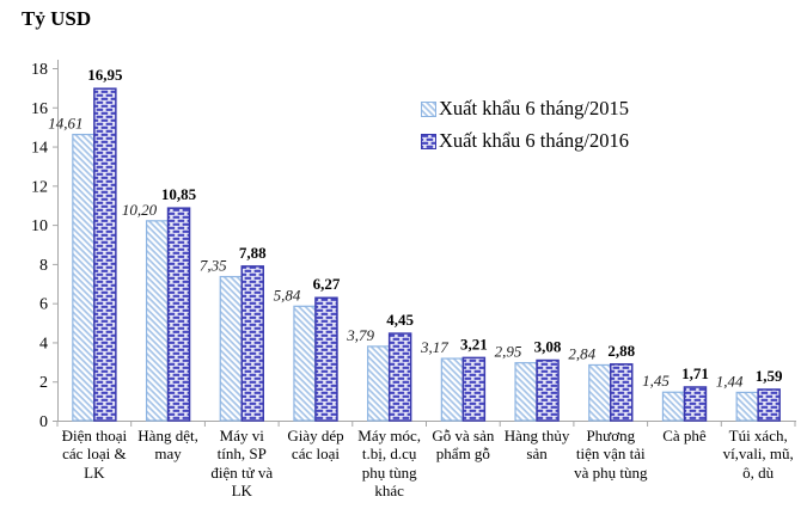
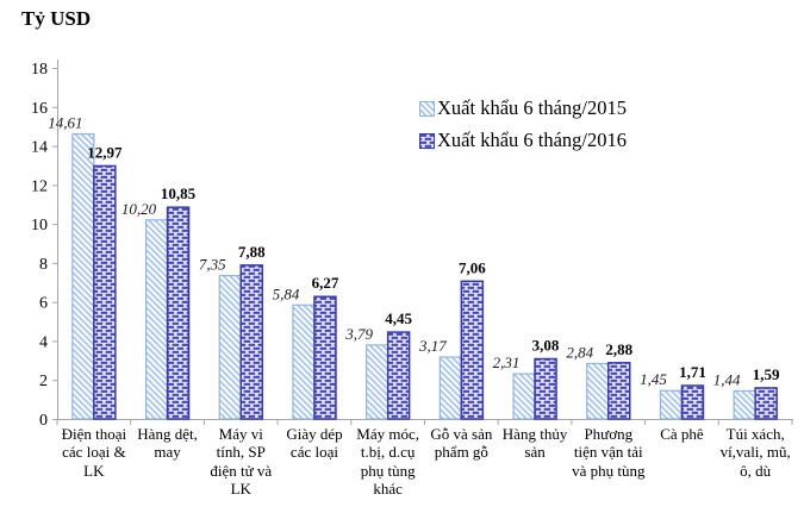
Xuất khẩu 6 tháng/2016/Điện thoại các loại & LK: 16,95 -> 12,97
Xuất khẩu 6 tháng/2016/Gỗ và sản phẩm gỗ: 3,21 -> 7,06
Xuất khẩu 6 tháng/2015/Hàng thủy sản: 2,95 -> 2,31
